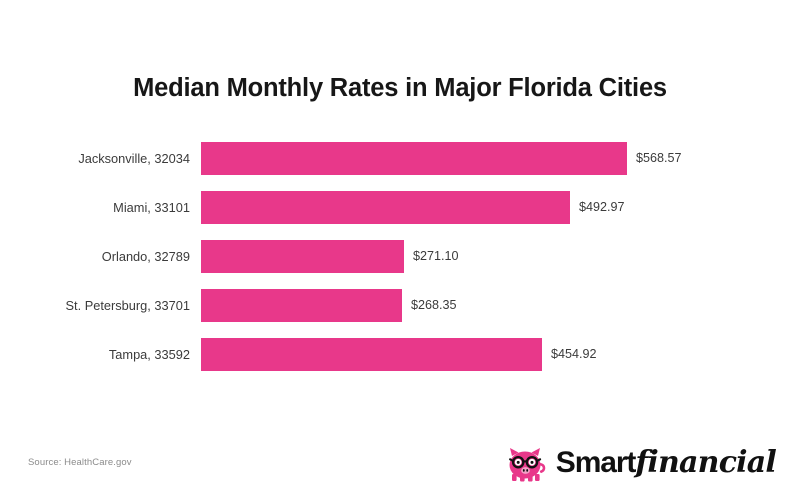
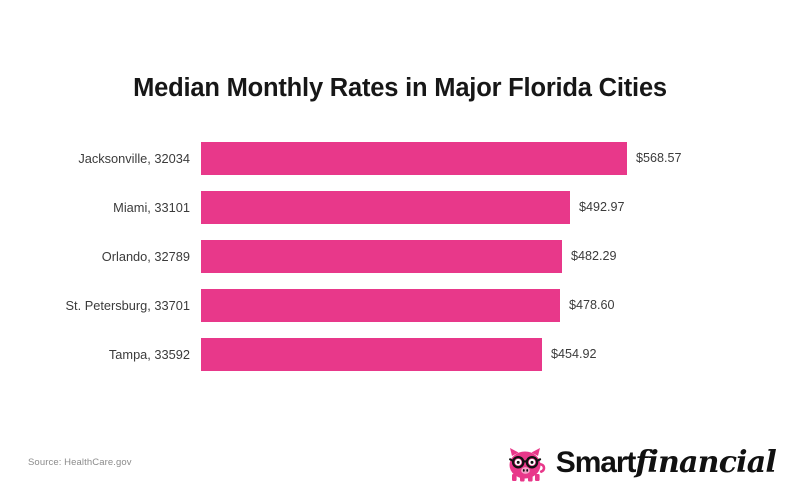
Orlando, 32789: $271.10 -> $482.29
St. Petersburg, 33701: $268.35 -> $478.60
